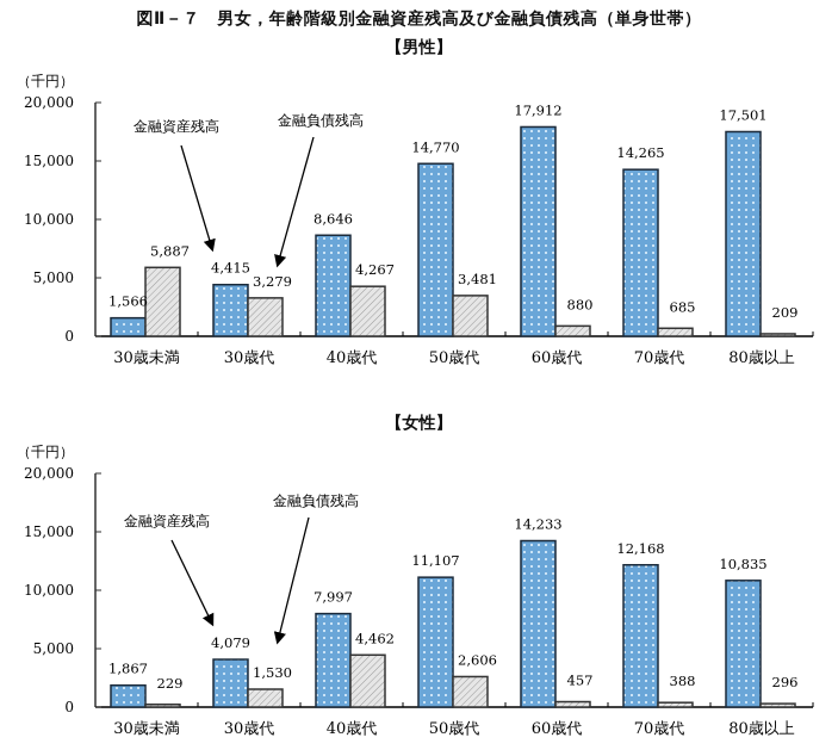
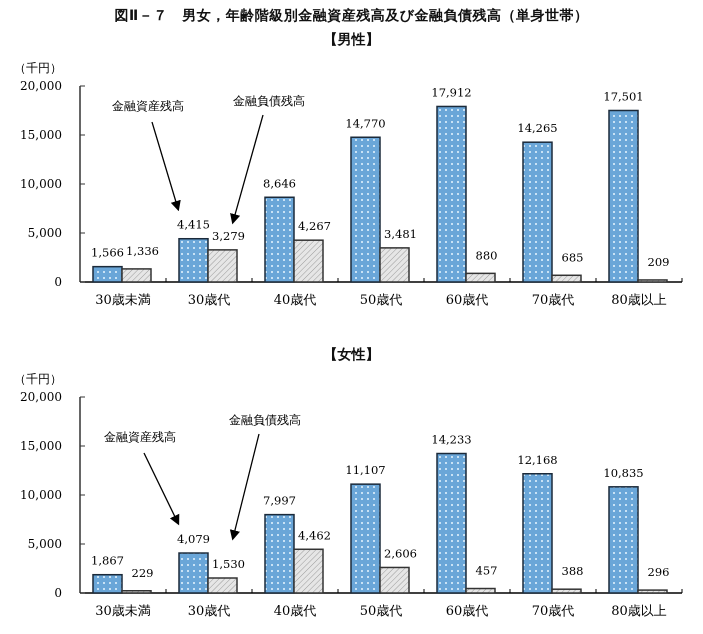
【男性】/金融負債残高/30歳未満: 5,887 -> 1,336
